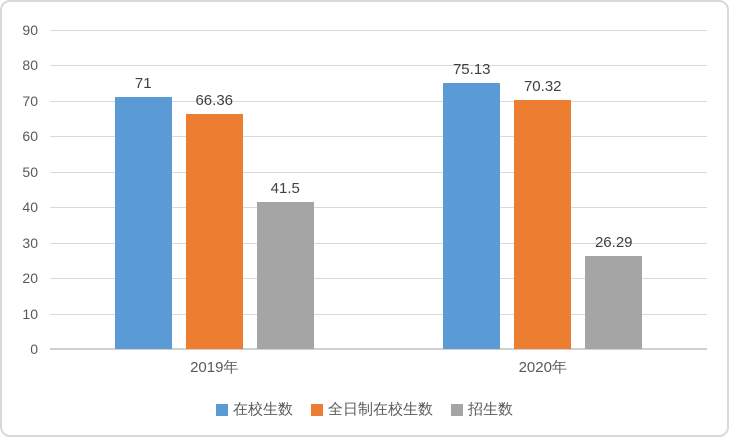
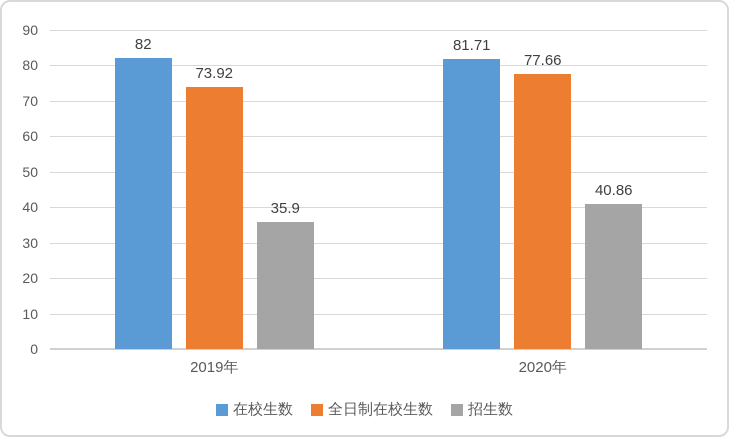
在校生数/2019年: 71 -> 82
全日制在校生数/2019年: 66.36 -> 73.92
招生数/2019年: 41.5 -> 35.9
在校生数/2020年: 75.13 -> 81.71
全日制在校生数/2020年: 70.32 -> 77.66
招生数/2020年: 26.29 -> 40.86
